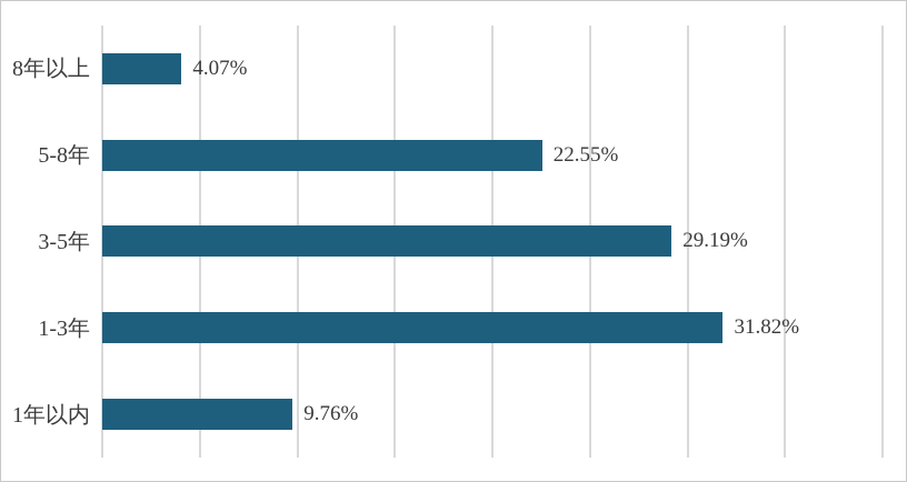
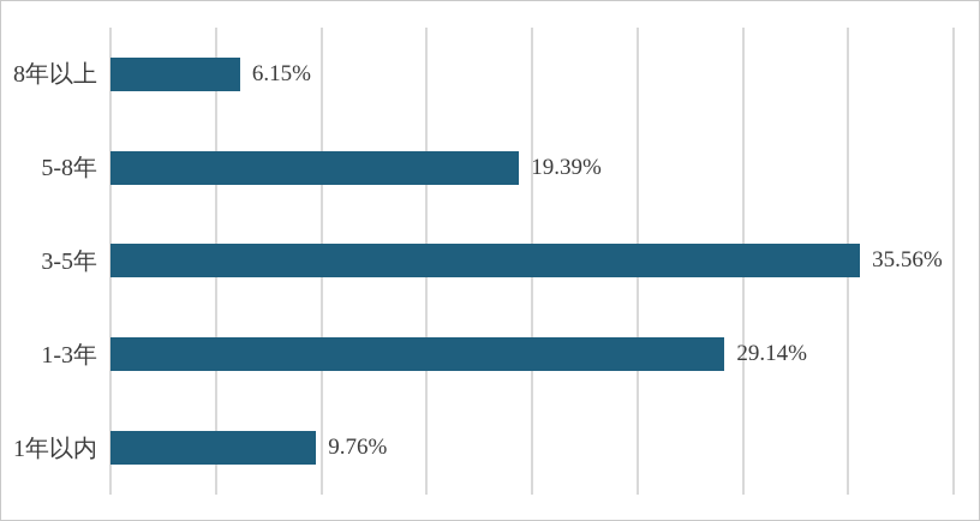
8年以上: 4.07% -> 6.15%
5-8年: 22.55% -> 19.39%
3-5年: 29.19% -> 35.56%
1-3年: 31.82% -> 29.14%
